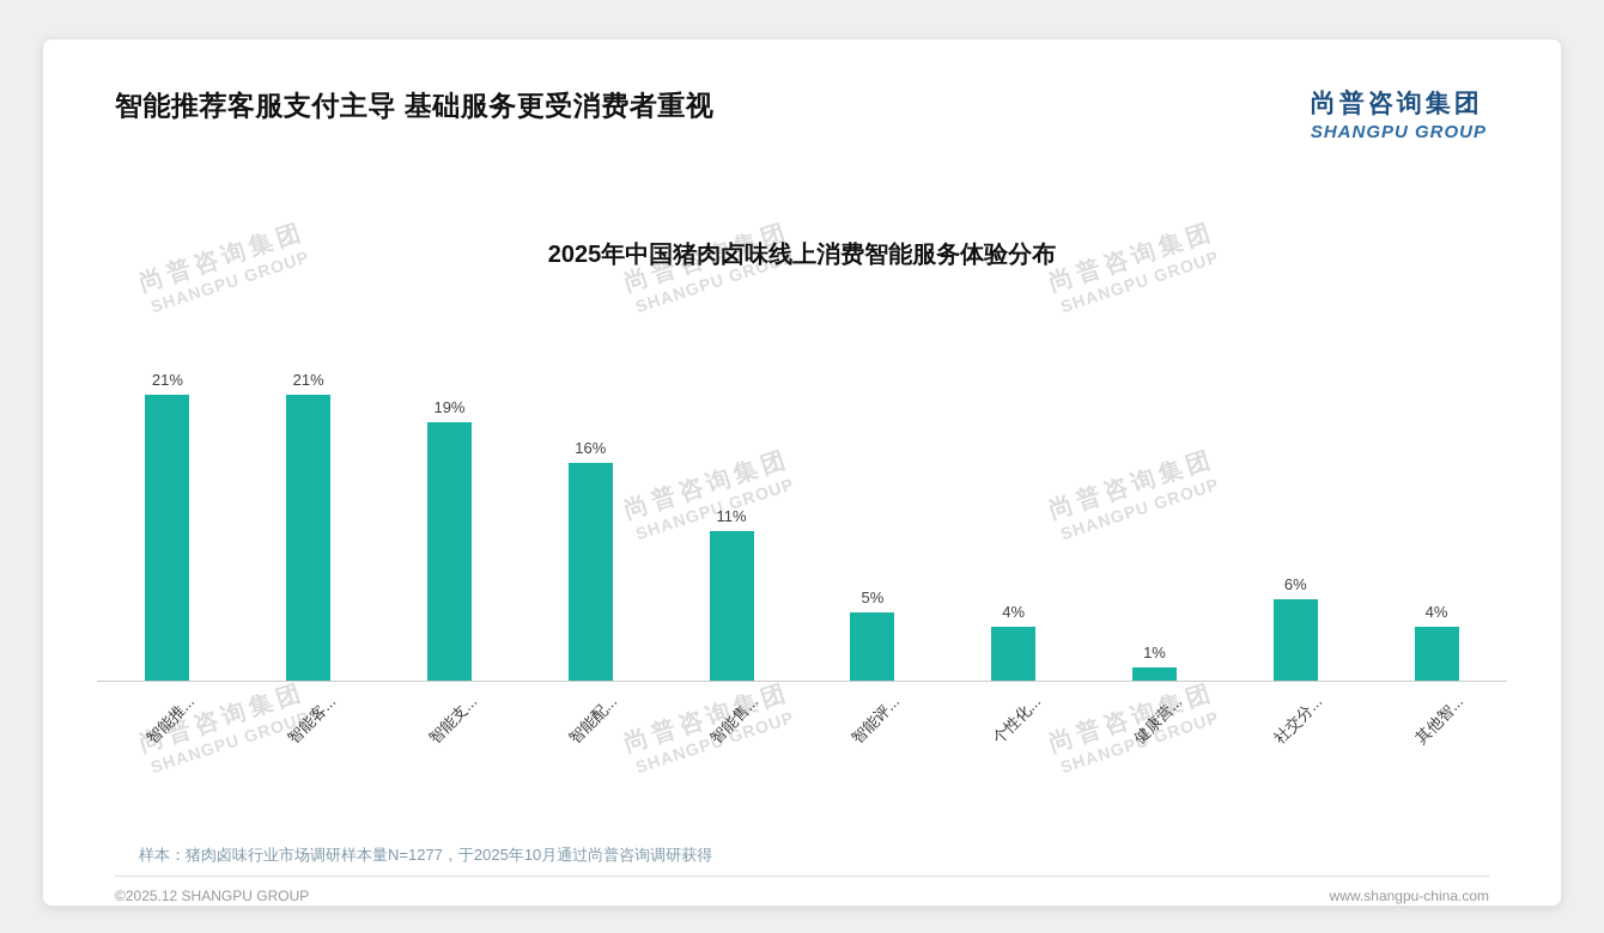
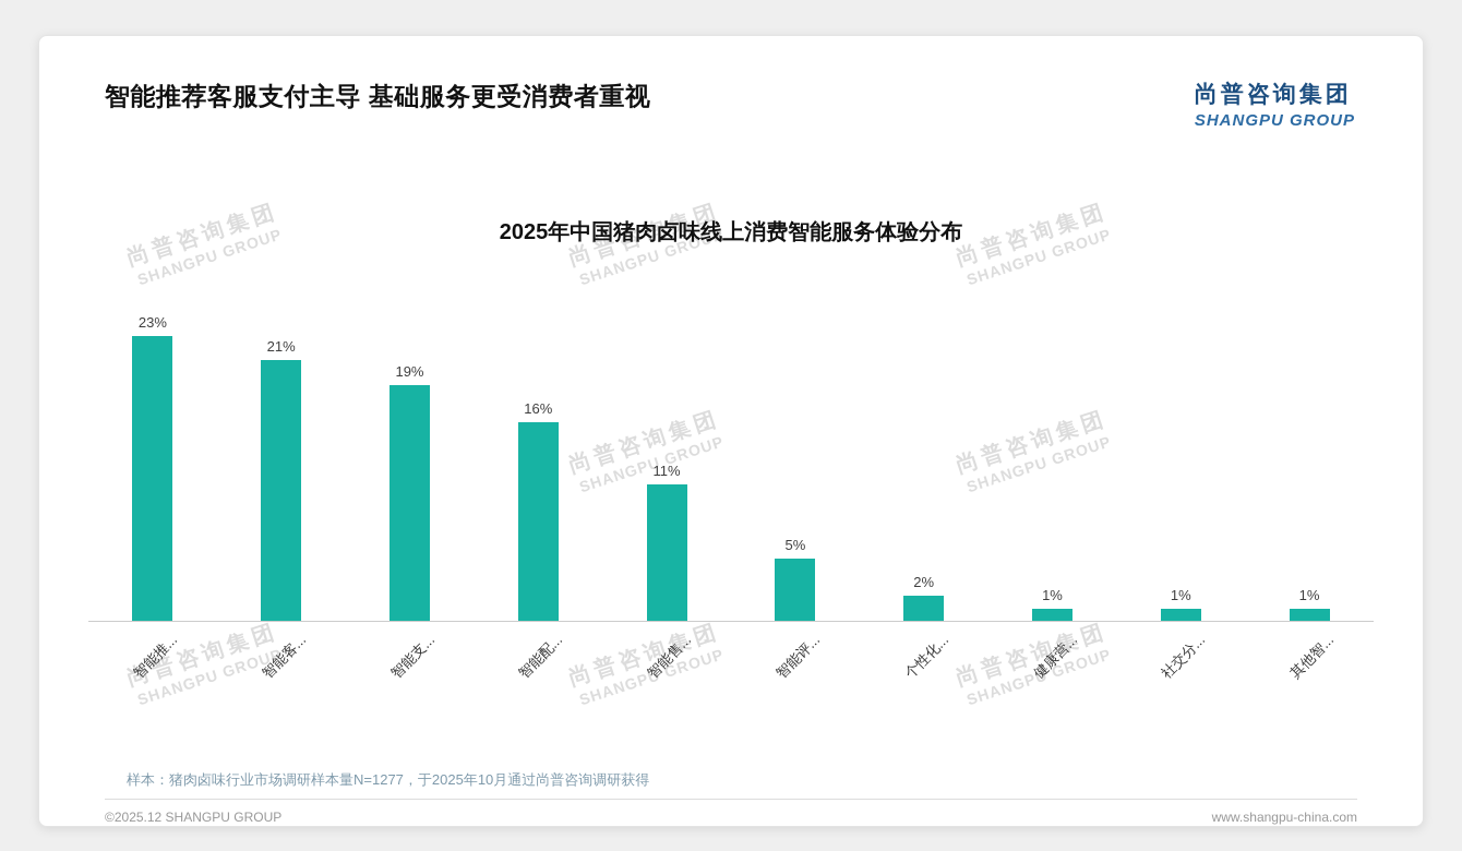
智能推...: 21% -> 23%
个性化...: 4% -> 2%
社交分...: 6% -> 1%
其他智...: 4% -> 1%
